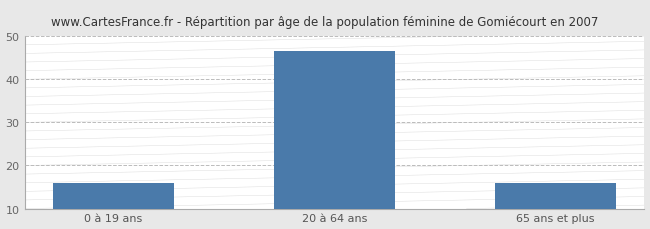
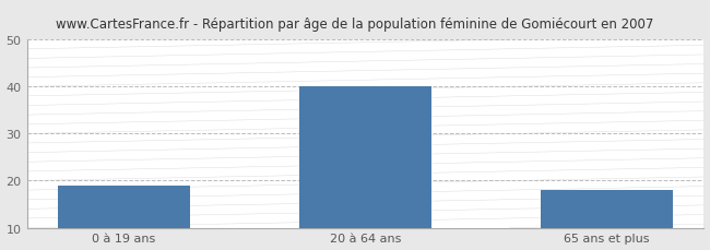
0 à 19 ans: 16.0 -> 19.0
20 à 64 ans: 46.5 -> 40.0
65 ans et plus: 16.0 -> 18.0
